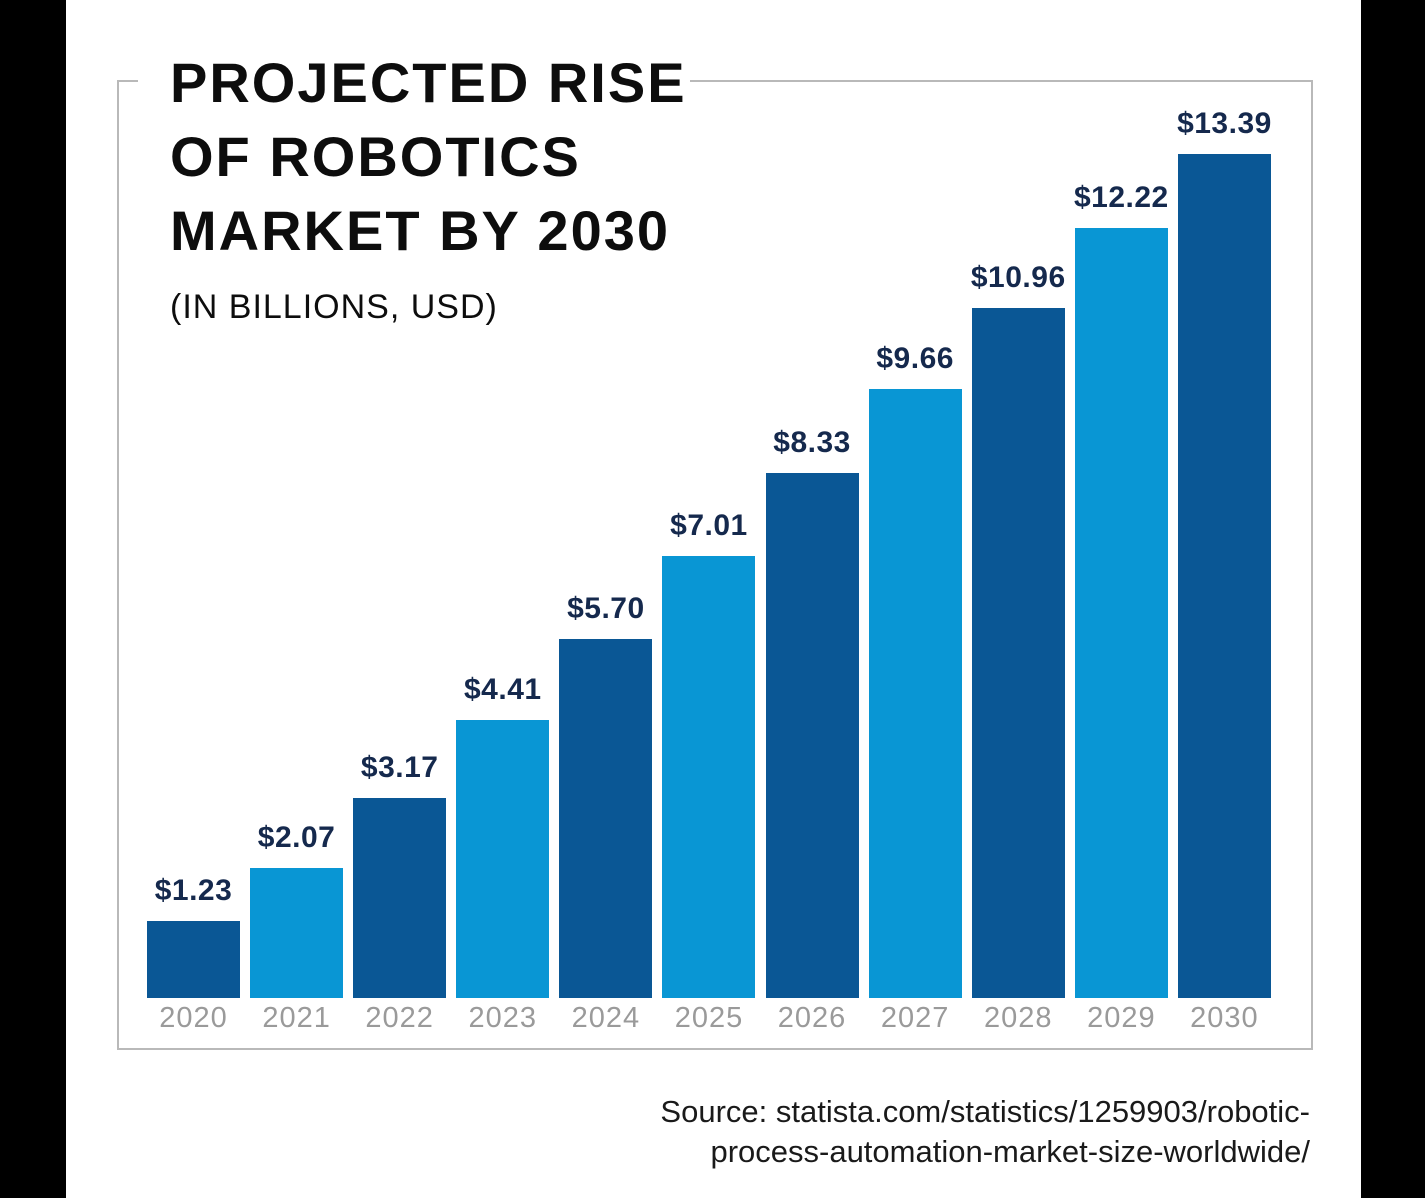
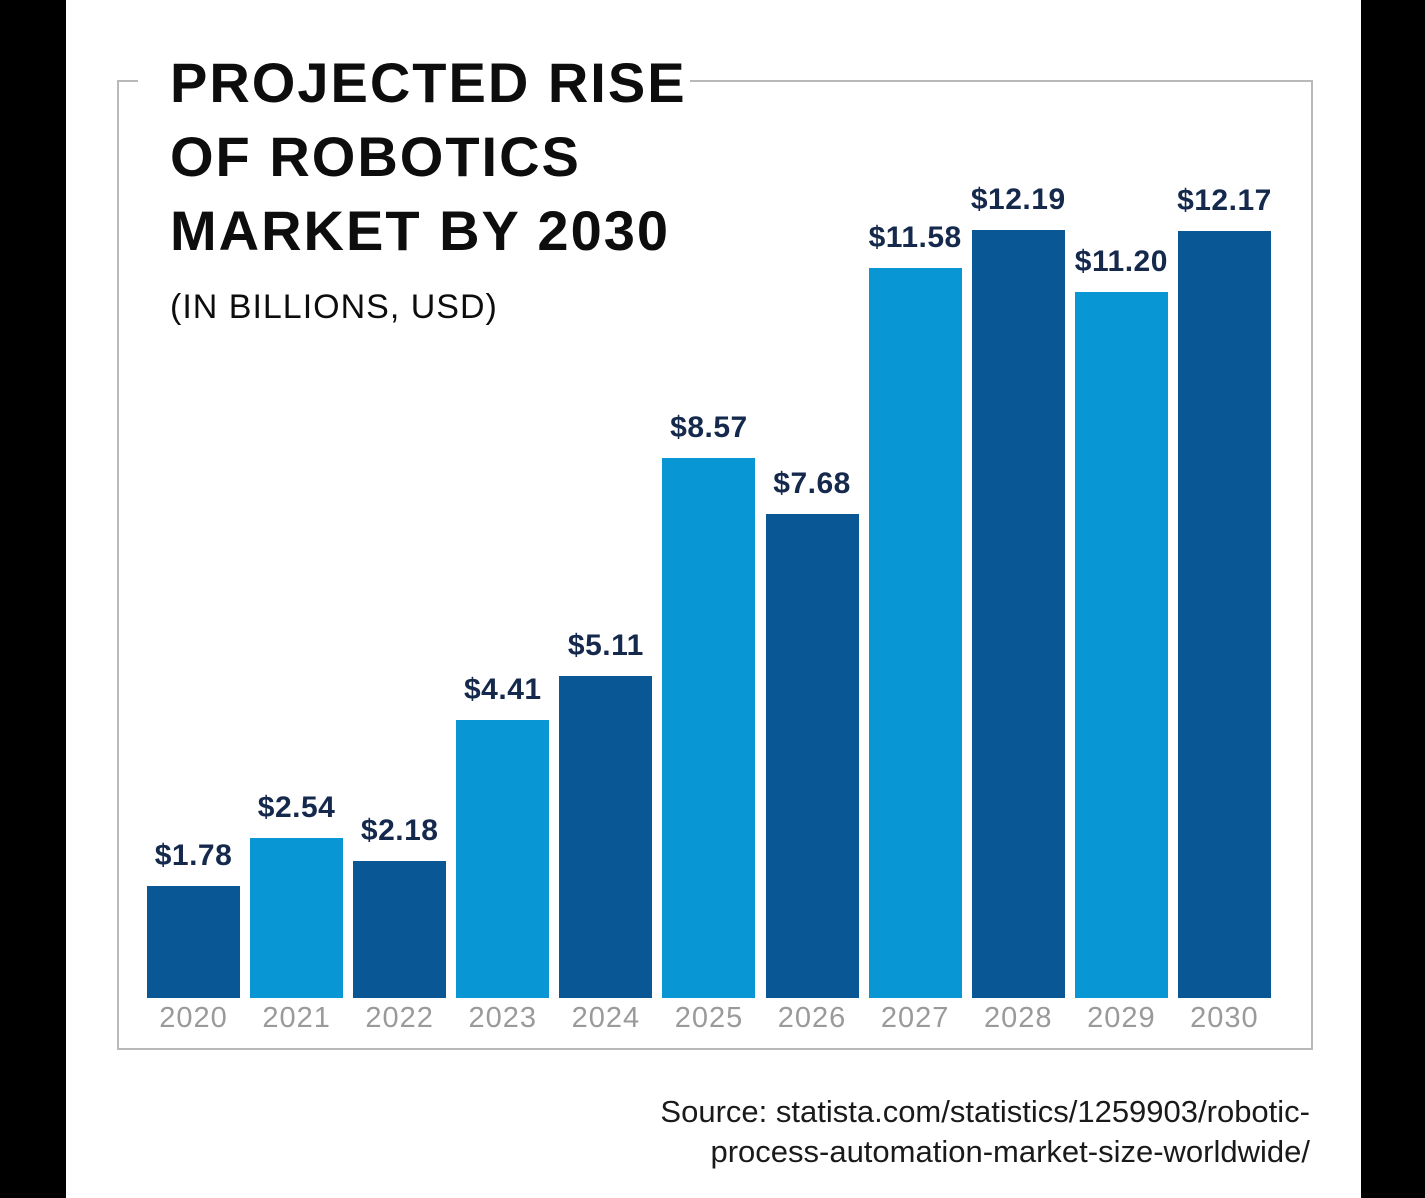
2020: $1.23 -> $1.78
2021: $2.07 -> $2.54
2022: $3.17 -> $2.18
2024: $5.70 -> $5.11
2025: $7.01 -> $8.57
2026: $8.33 -> $7.68
2027: $9.66 -> $11.58
2028: $10.96 -> $12.19
2029: $12.22 -> $11.20
2030: $13.39 -> $12.17
